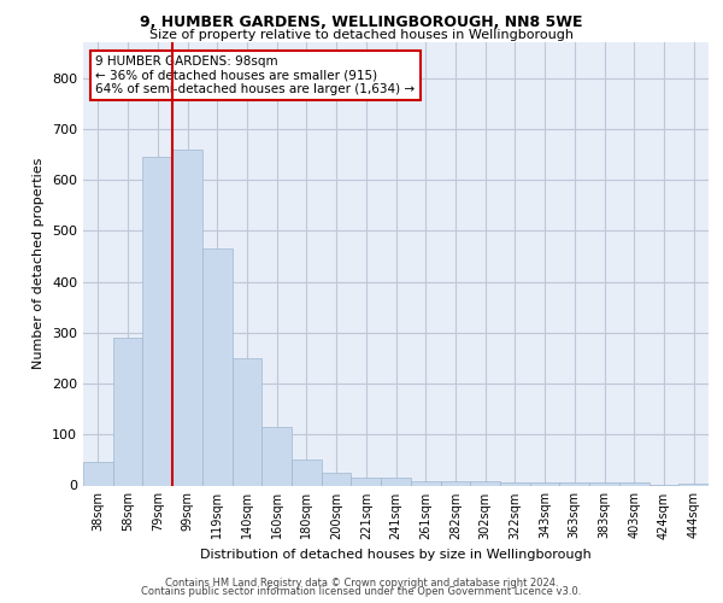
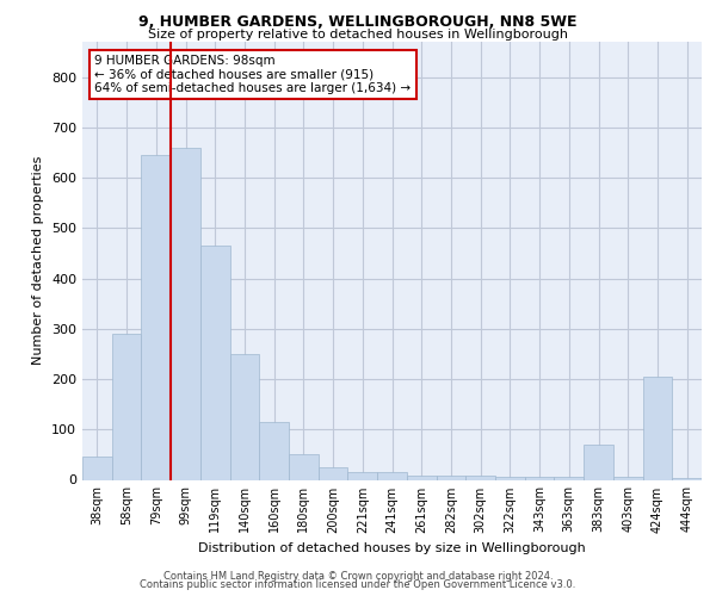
383sqm: 5 -> 70
424sqm: 2 -> 205
